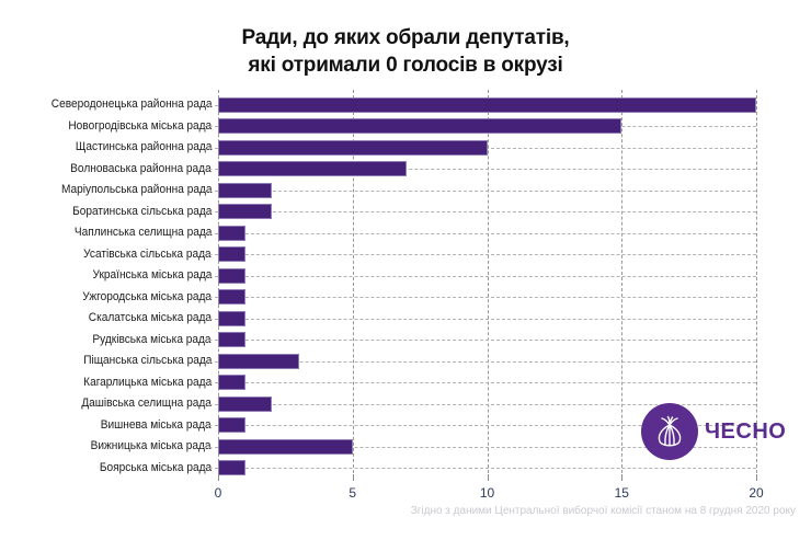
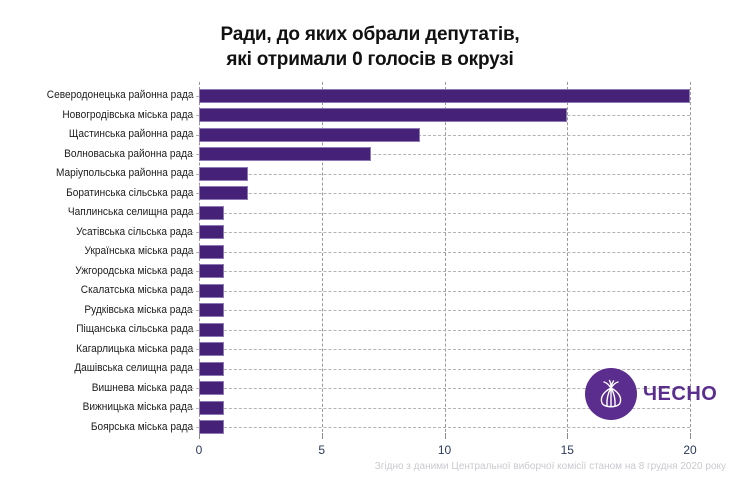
Щастинська районна рада: 10 -> 9
Піщанська сільська рада: 3 -> 1
Дашівська селищна рада: 2 -> 1
Вижницька міська рада: 5 -> 1
